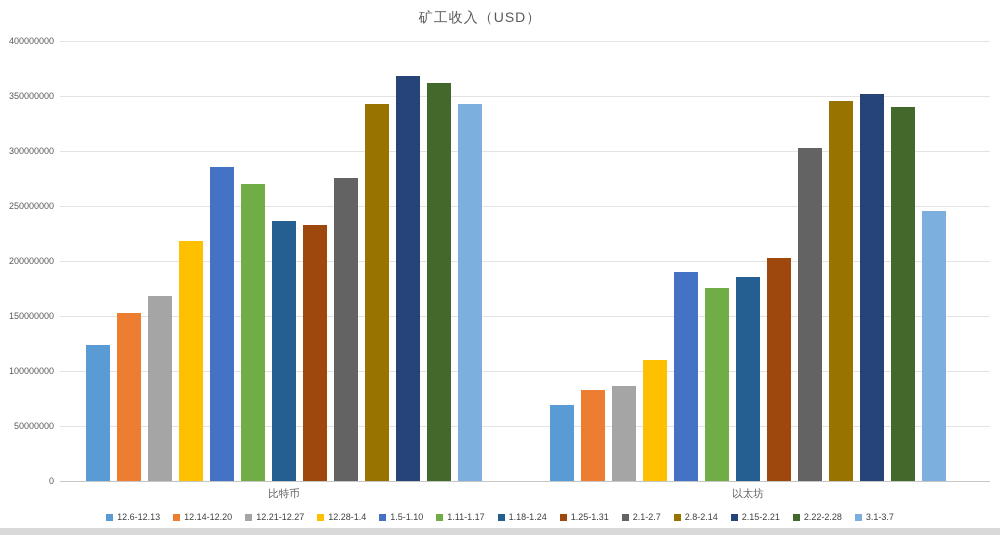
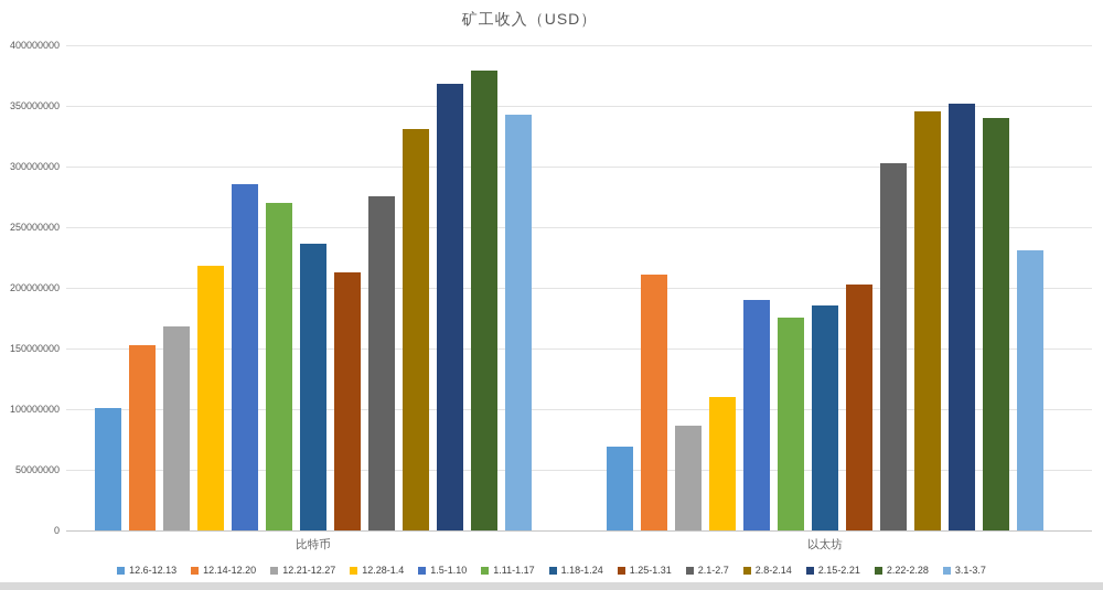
12.6-12.13/比特币: 124000000 -> 101000000
1.25-1.31/比特币: 233000000 -> 213000000
2.8-2.14/比特币: 343000000 -> 331000000
2.22-2.28/比特币: 362000000 -> 379000000
12.14-12.20/以太坊: 83000000 -> 211000000
3.1-3.7/以太坊: 245000000 -> 231000000
